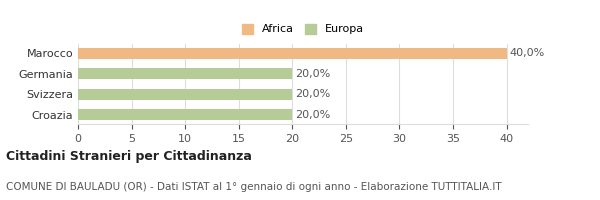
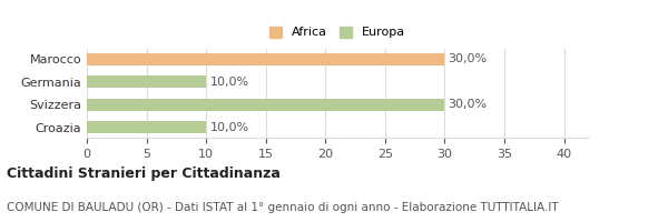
Marocco: 40,0% -> 30,0%
Germania: 20,0% -> 10,0%
Svizzera: 20,0% -> 30,0%
Croazia: 20,0% -> 10,0%
